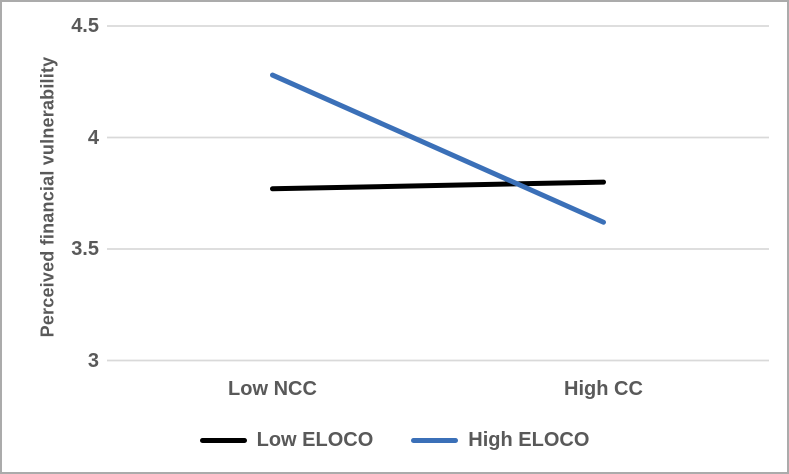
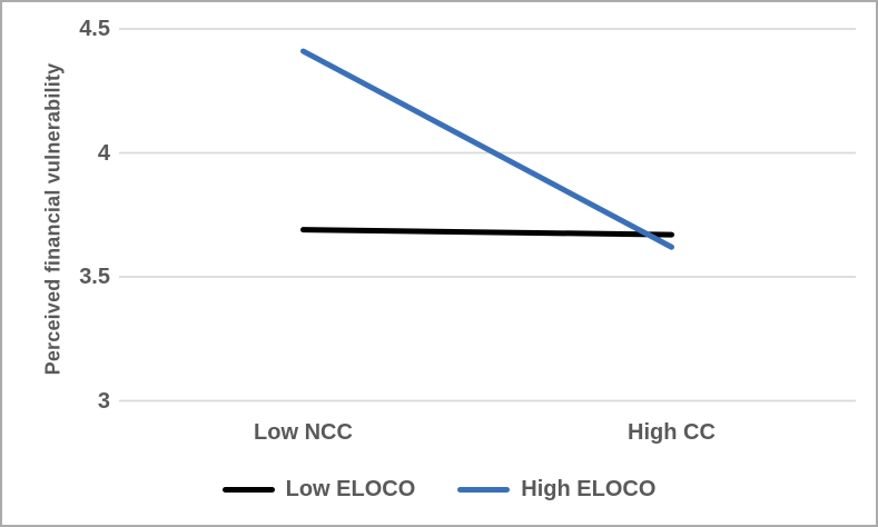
Low ELOCO/Low NCC: 3.77 -> 3.69
High ELOCO/Low NCC: 4.28 -> 4.41
Low ELOCO/High CC: 3.80 -> 3.67
